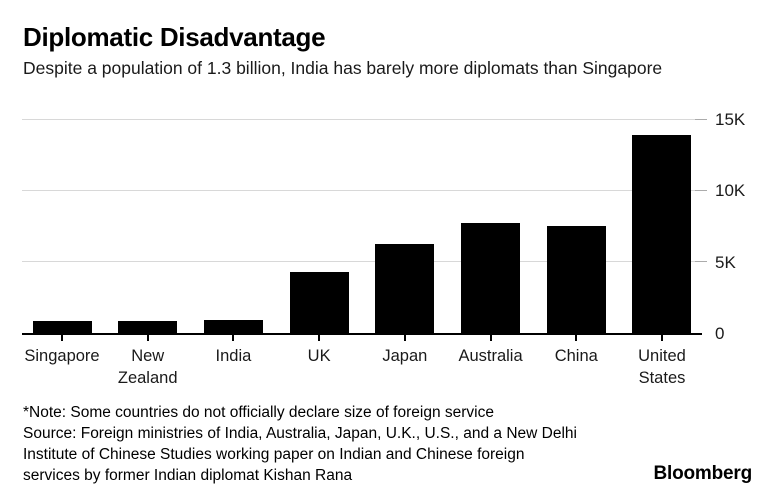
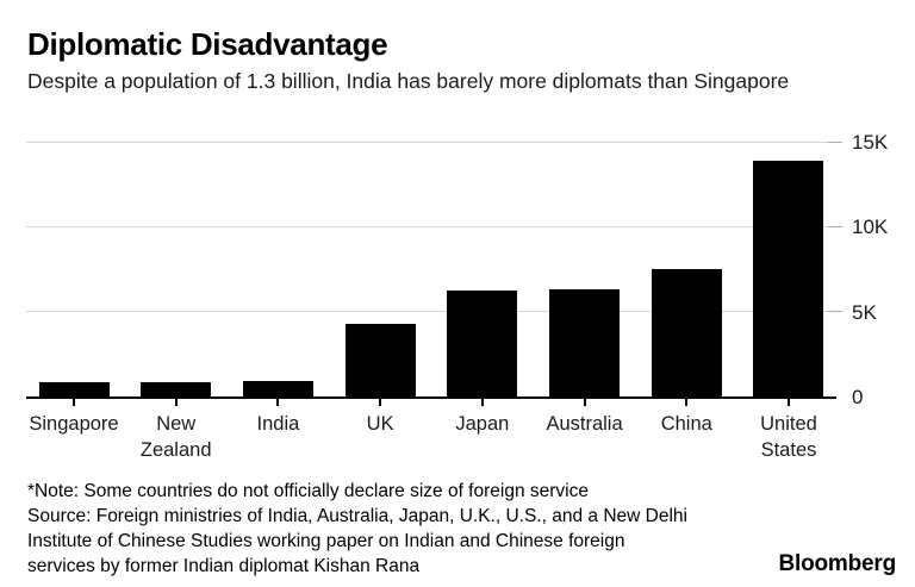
Australia: 7.7K -> 6.3K
